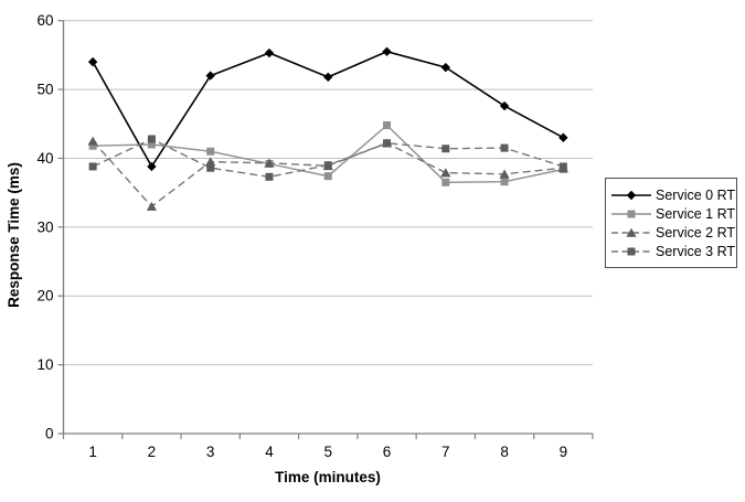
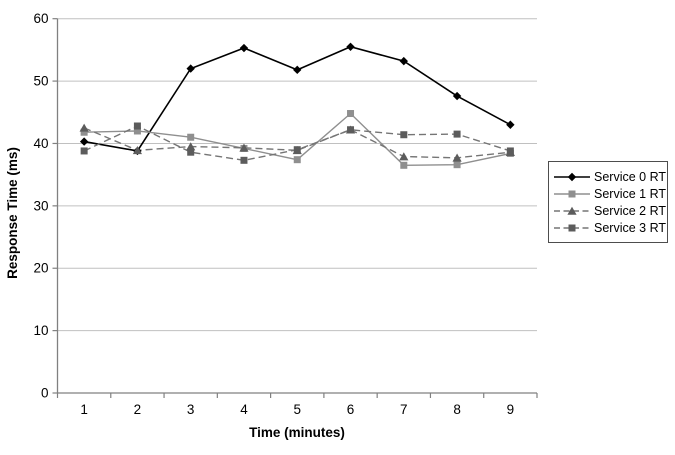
Service 0 RT/1: 54 -> 40
Service 2 RT/2: 33 -> 39
